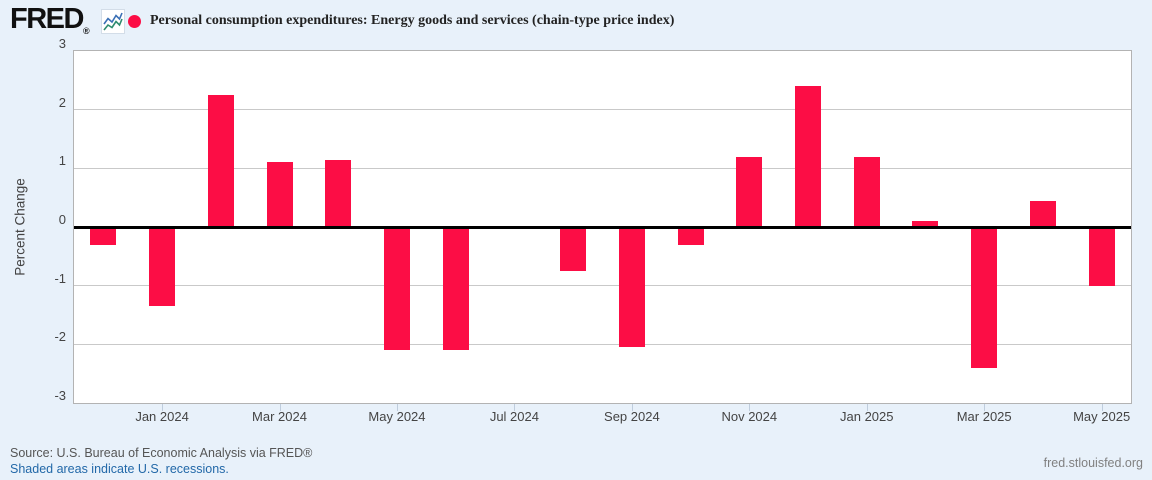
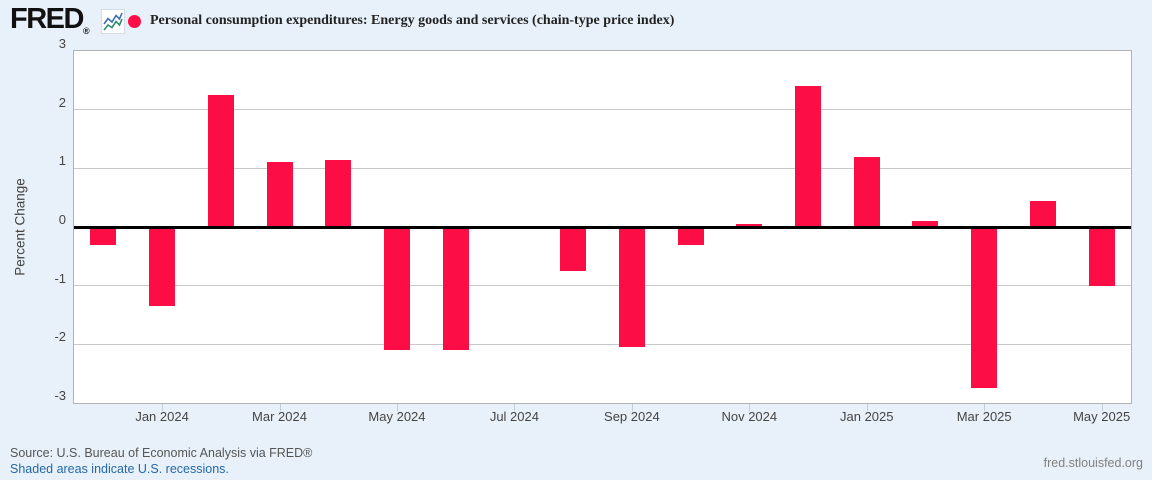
Nov 2024: 1.2 -> 0.1
Mar 2025: -2.4 -> -2.8
